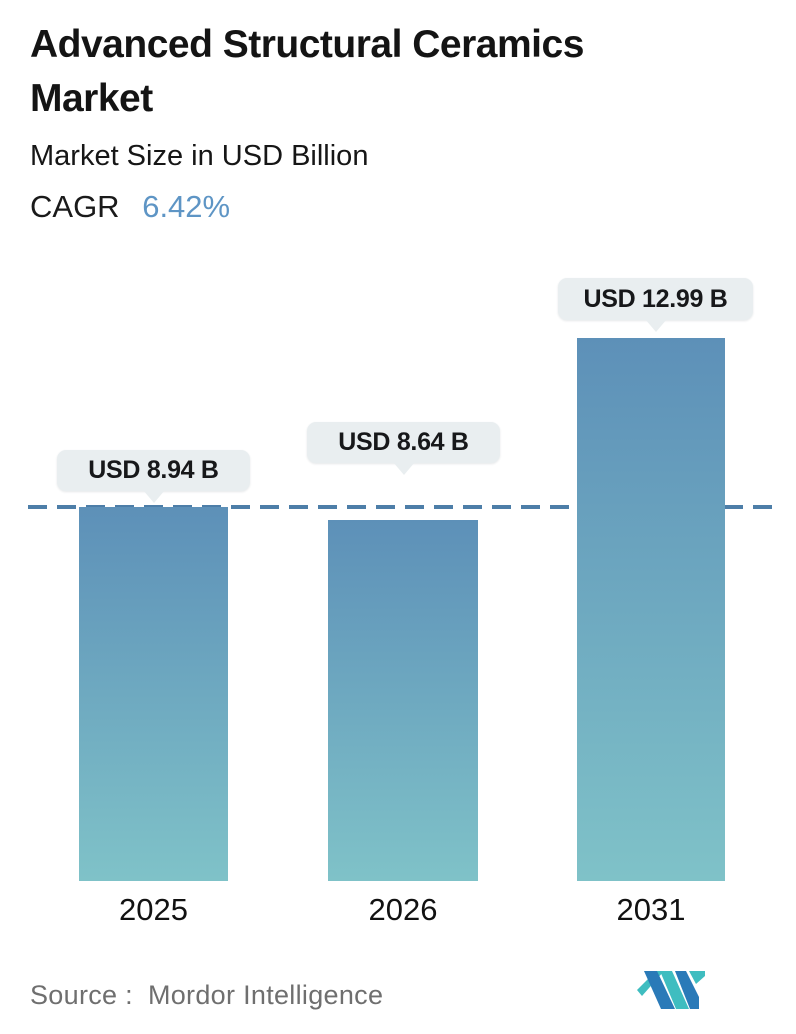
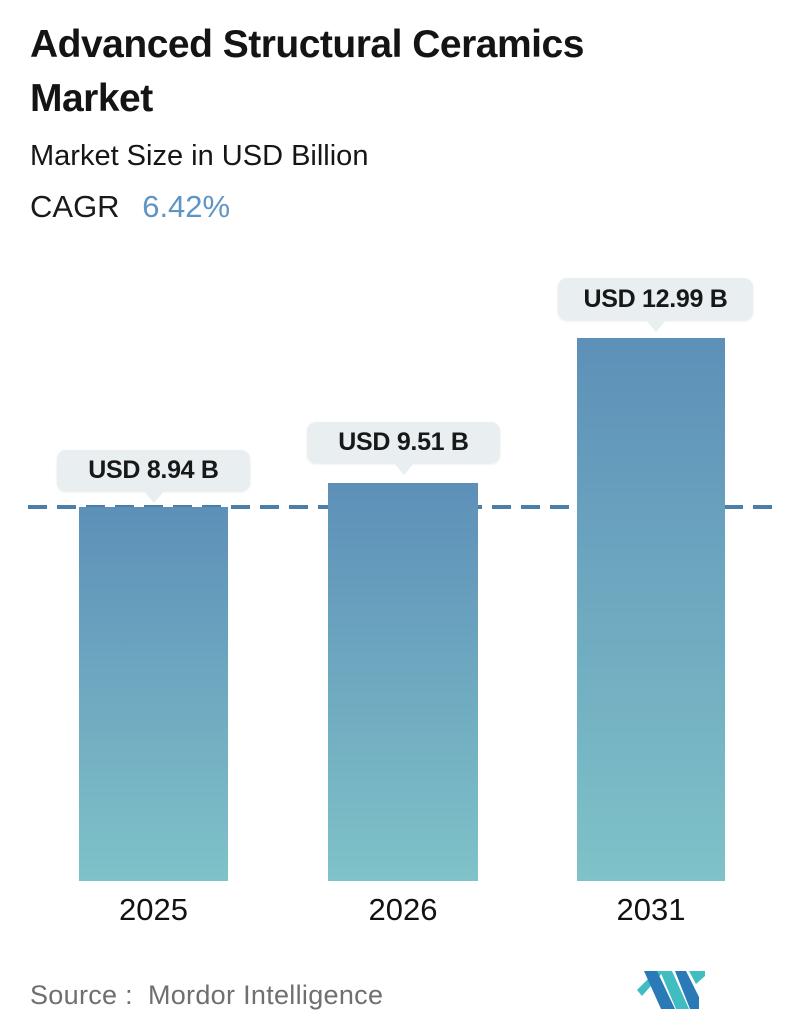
2026: 8.64 -> 9.51
